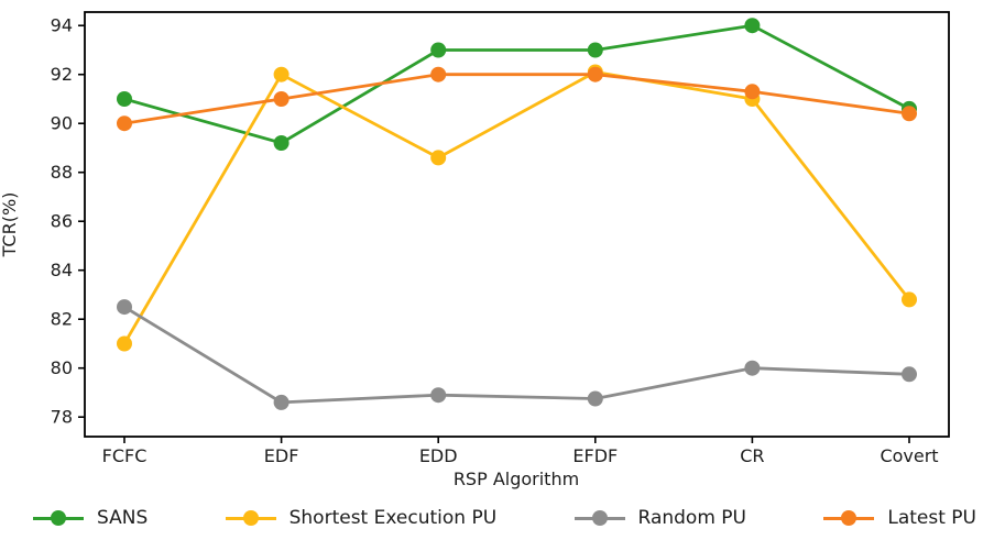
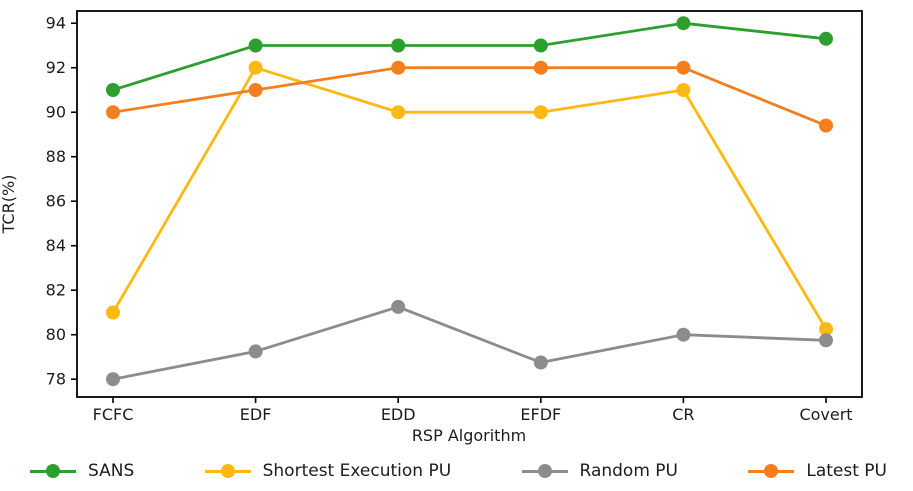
Random PU/FCFC: 82.5 -> 78.0
SANS/EDF: 89.2 -> 93.0
Random PU/EDF: 78.6 -> 79.2
Shortest Execution PU/EDD: 88.6 -> 90.0
Random PU/EDD: 78.9 -> 81.2
Shortest Execution PU/EFDF: 92.1 -> 90.0
Latest PU/CR: 91.3 -> 92.0
SANS/Covert: 90.6 -> 93.3
Shortest Execution PU/Covert: 82.8 -> 80.2
Latest PU/Covert: 90.4 -> 89.4
